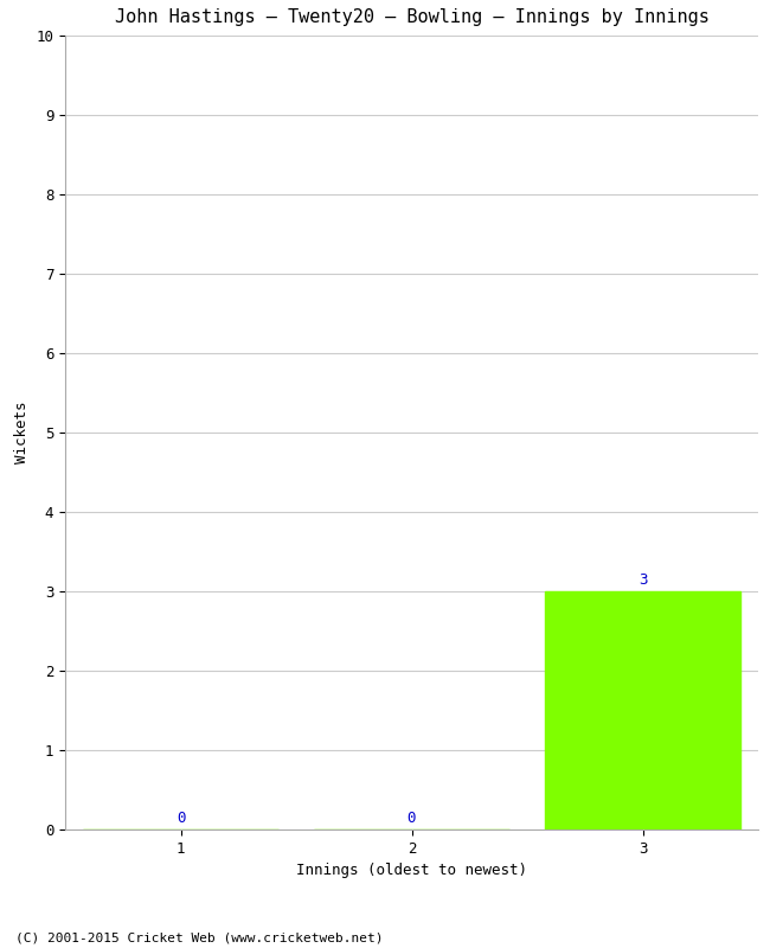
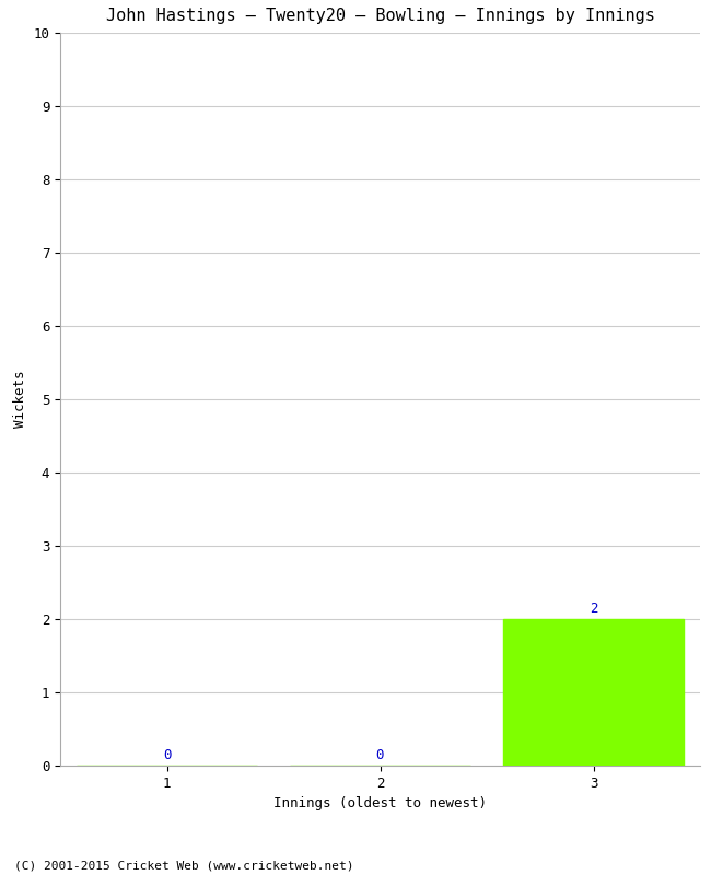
3: 3 -> 2
